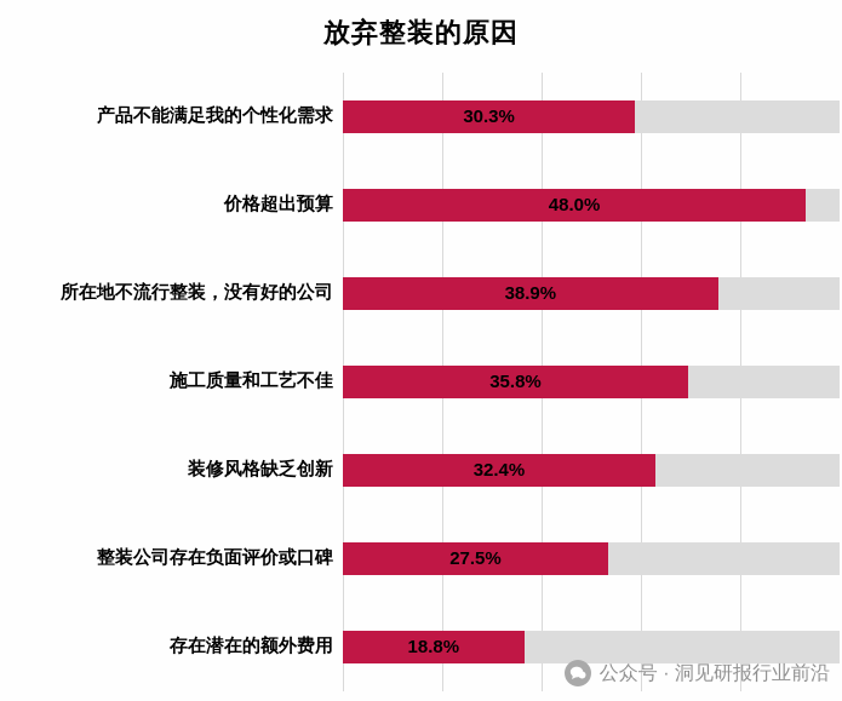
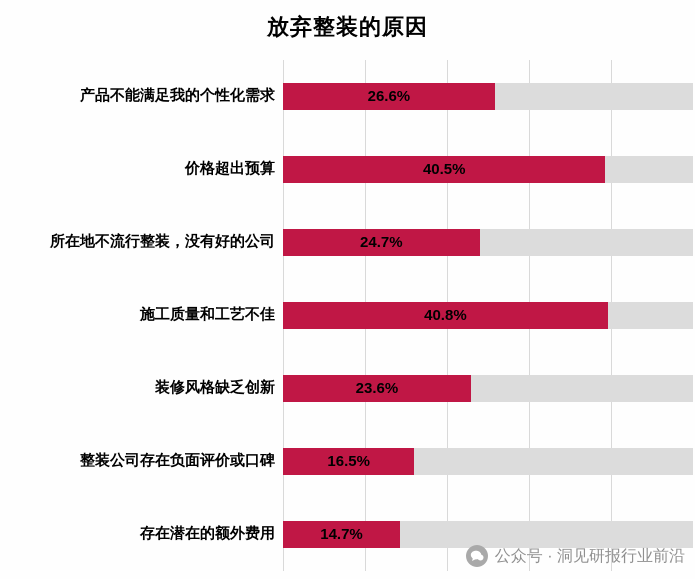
产品不能满足我的个性化需求: 30.3% -> 26.6%
价格超出预算: 48.0% -> 40.5%
所在地不流行整装，没有好的公司: 38.9% -> 24.7%
施工质量和工艺不佳: 35.8% -> 40.8%
装修风格缺乏创新: 32.4% -> 23.6%
整装公司存在负面评价或口碑: 27.5% -> 16.5%
存在潜在的额外费用: 18.8% -> 14.7%
